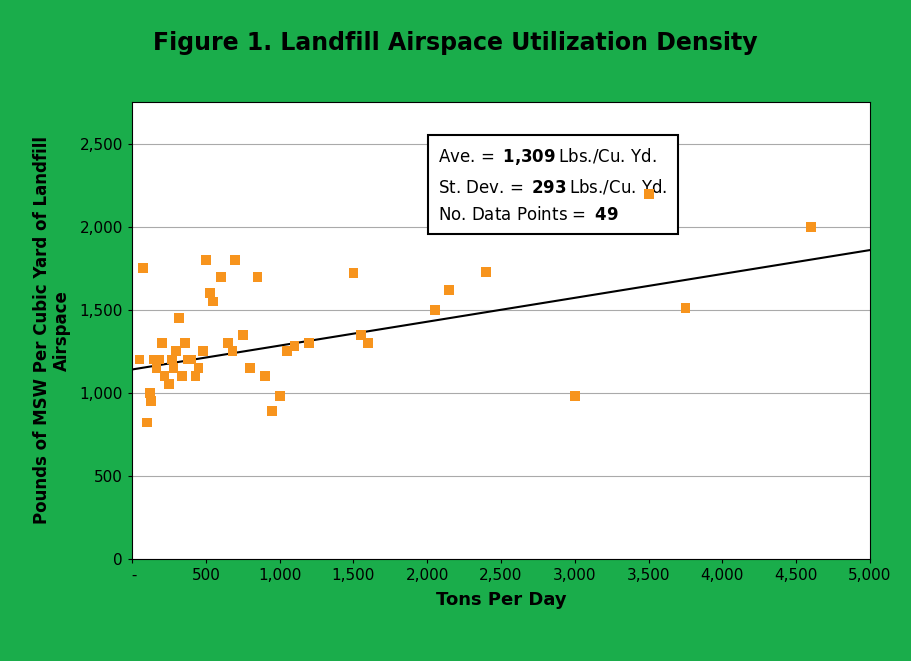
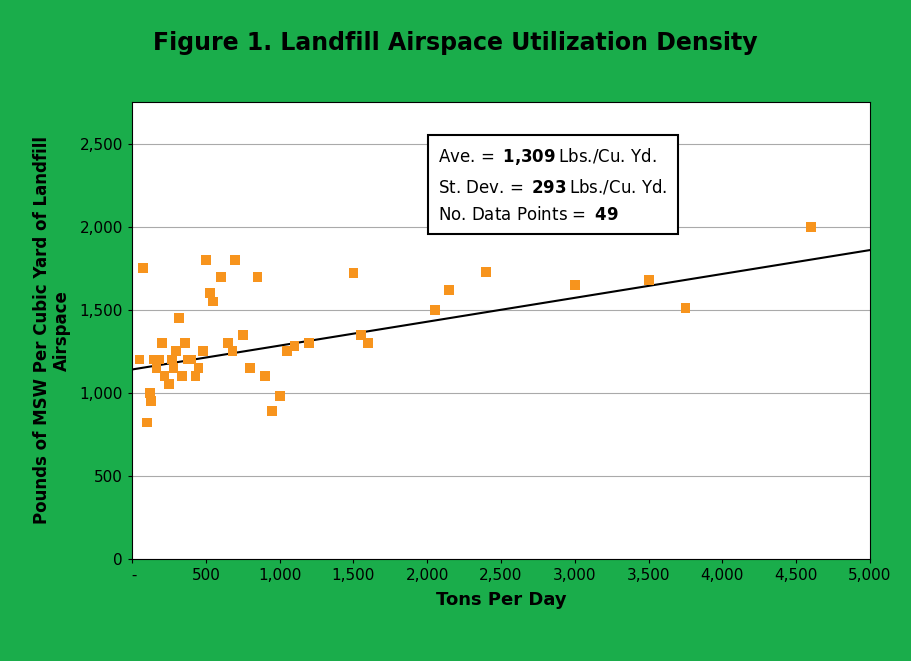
3,000: 980 -> 1,650
3,500: 2,200 -> 1,680
